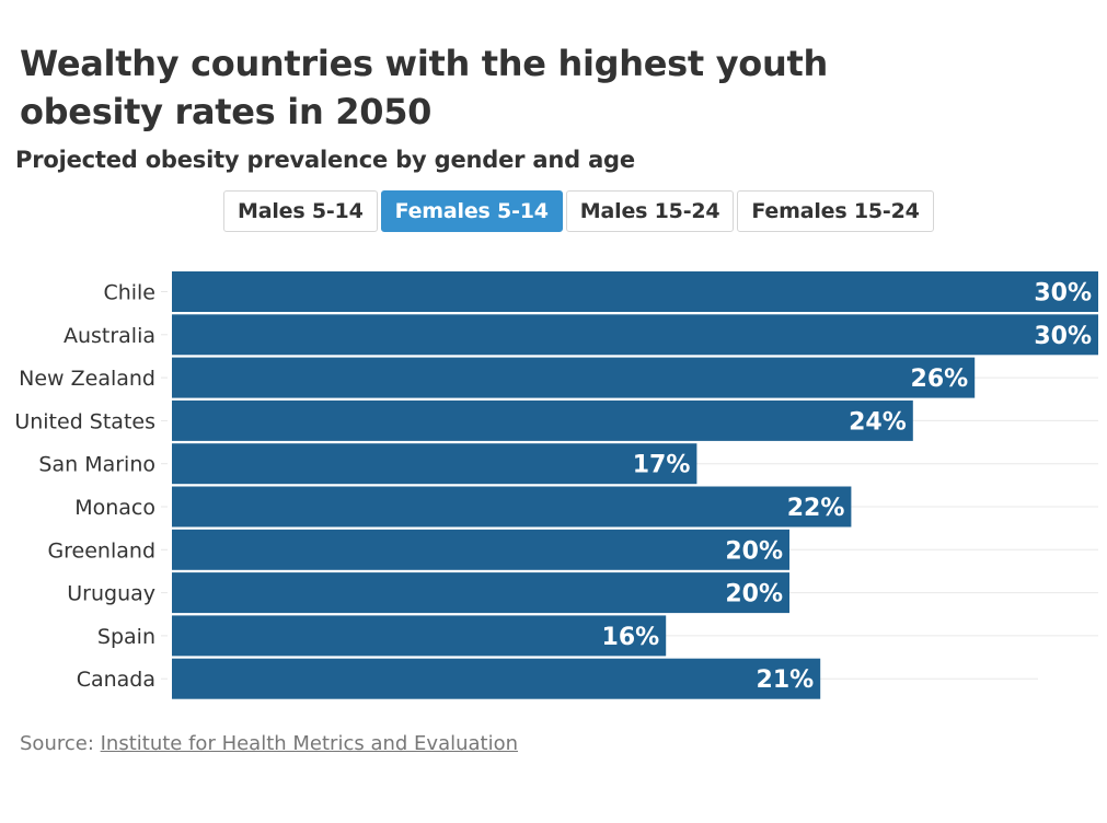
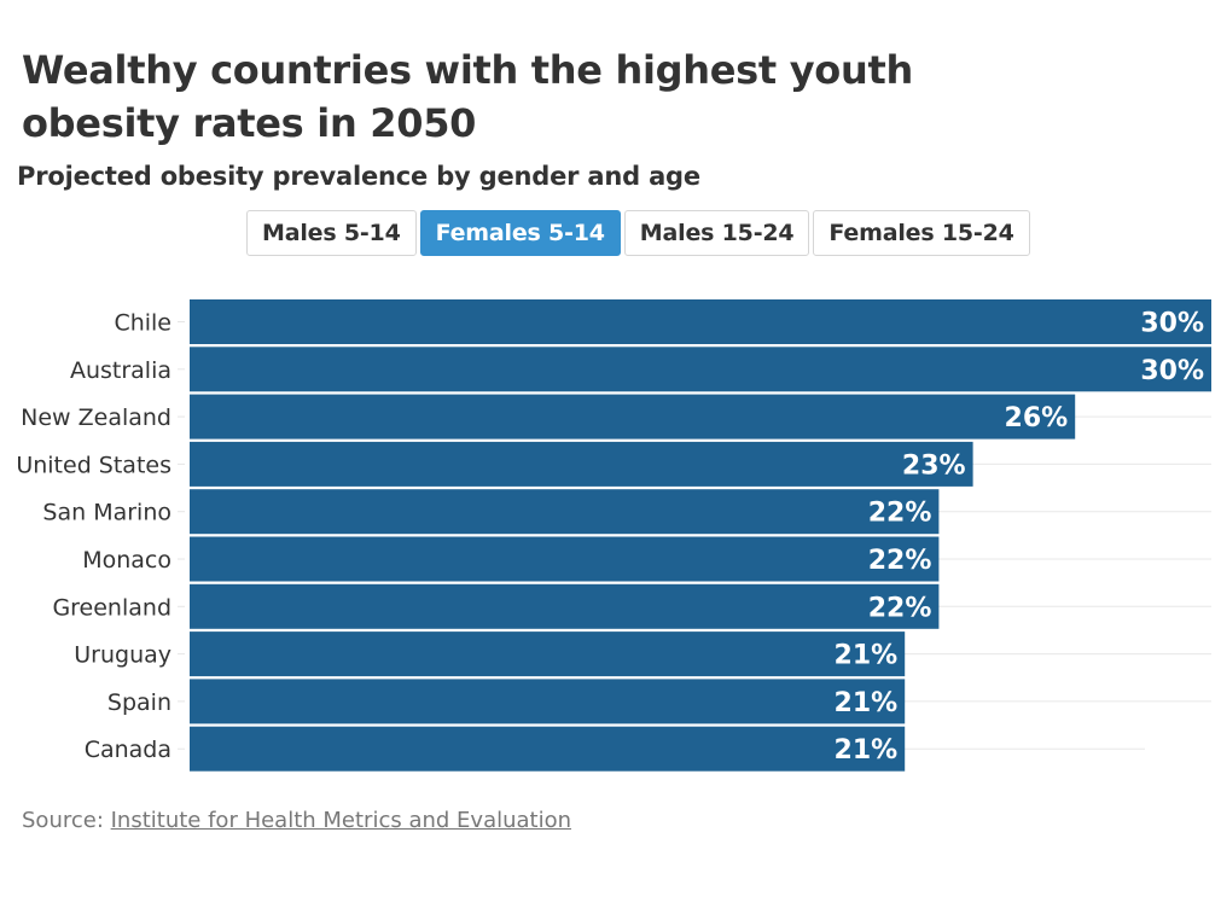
United States: 24% -> 23%
San Marino: 17% -> 22%
Greenland: 20% -> 22%
Uruguay: 20% -> 21%
Spain: 16% -> 21%
